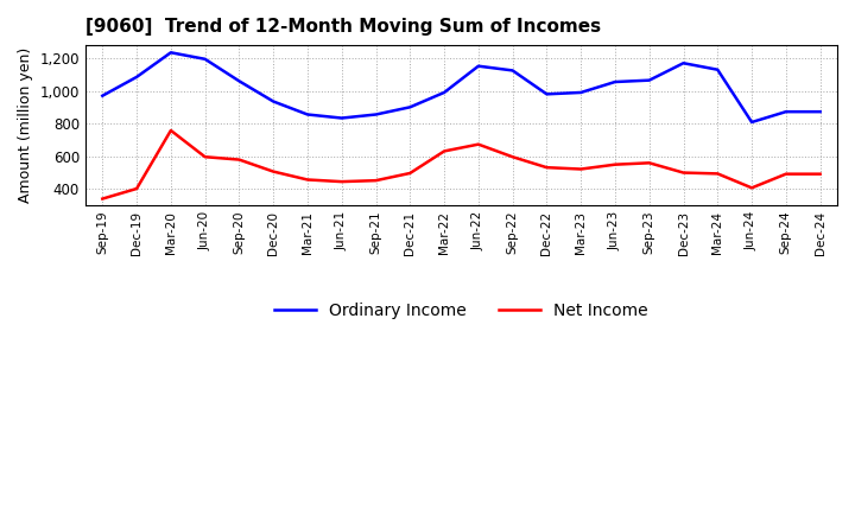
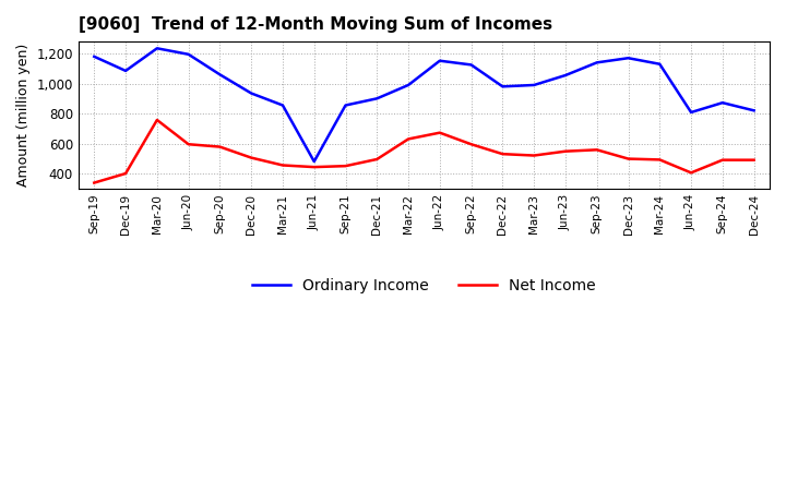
Ordinary Income/Sep-19: 970 -> 1,180
Ordinary Income/Jun-21: 830 -> 480
Ordinary Income/Sep-23: 1,060 -> 1,140
Ordinary Income/Dec-24: 870 -> 820
